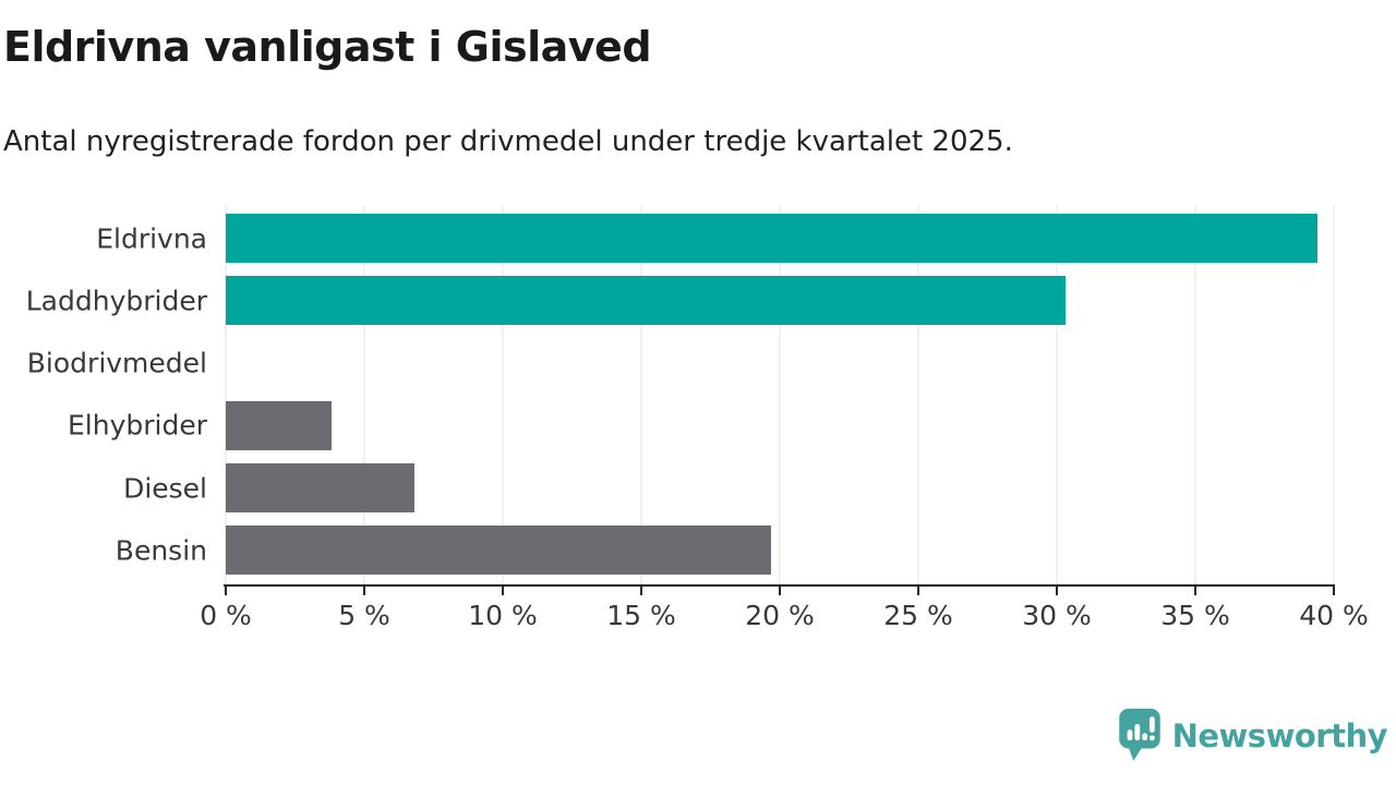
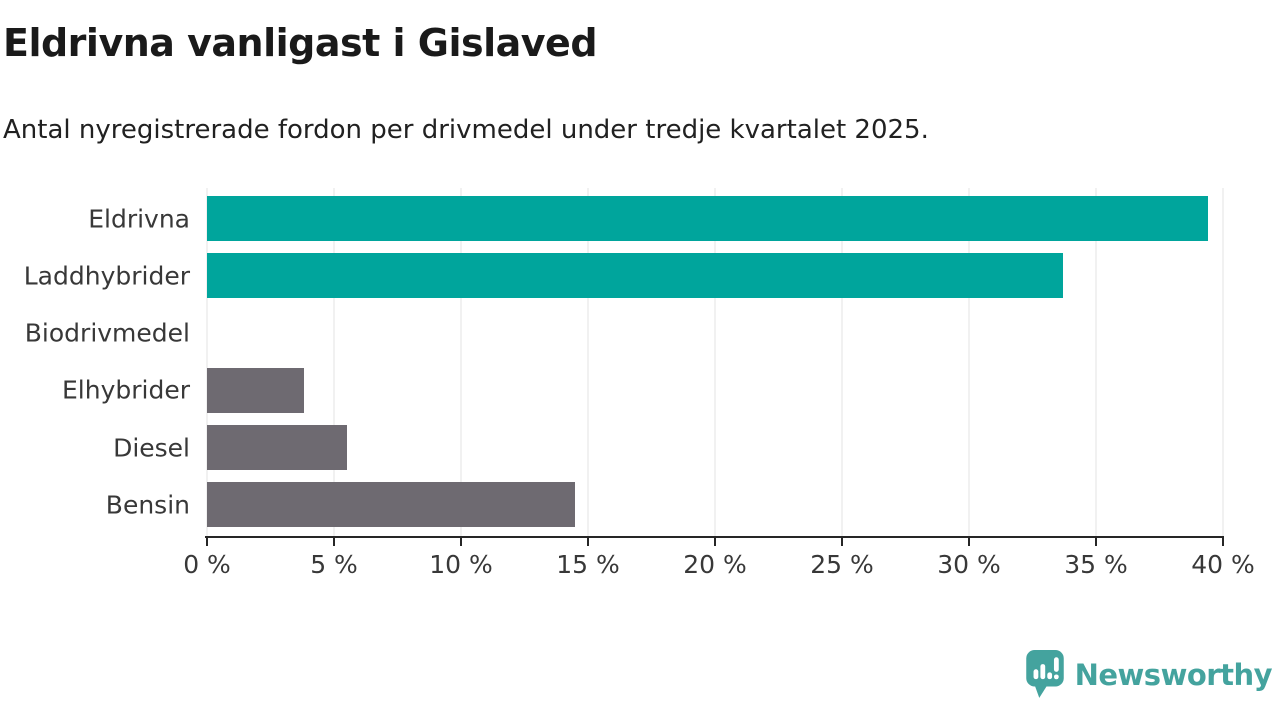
Laddhybrider: 30.3% -> 33.7%
Diesel: 6.8% -> 5.5%
Bensin: 19.7% -> 14.5%
